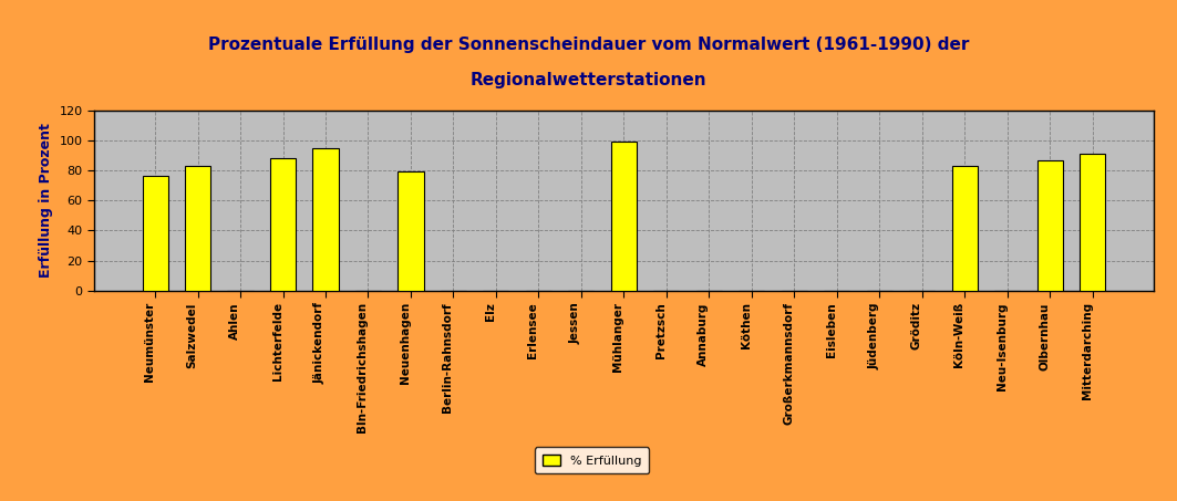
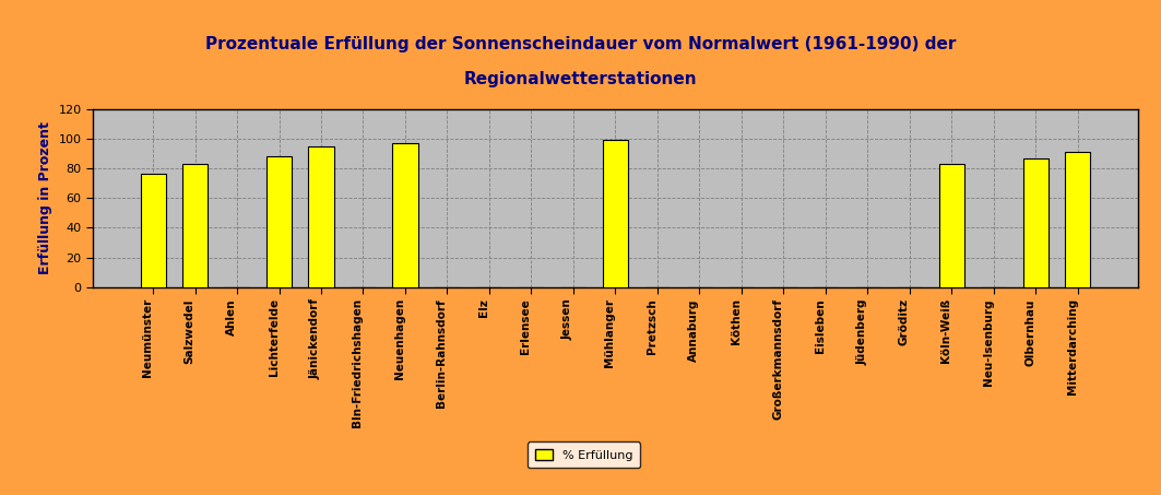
Neuenhagen: 79 -> 97
